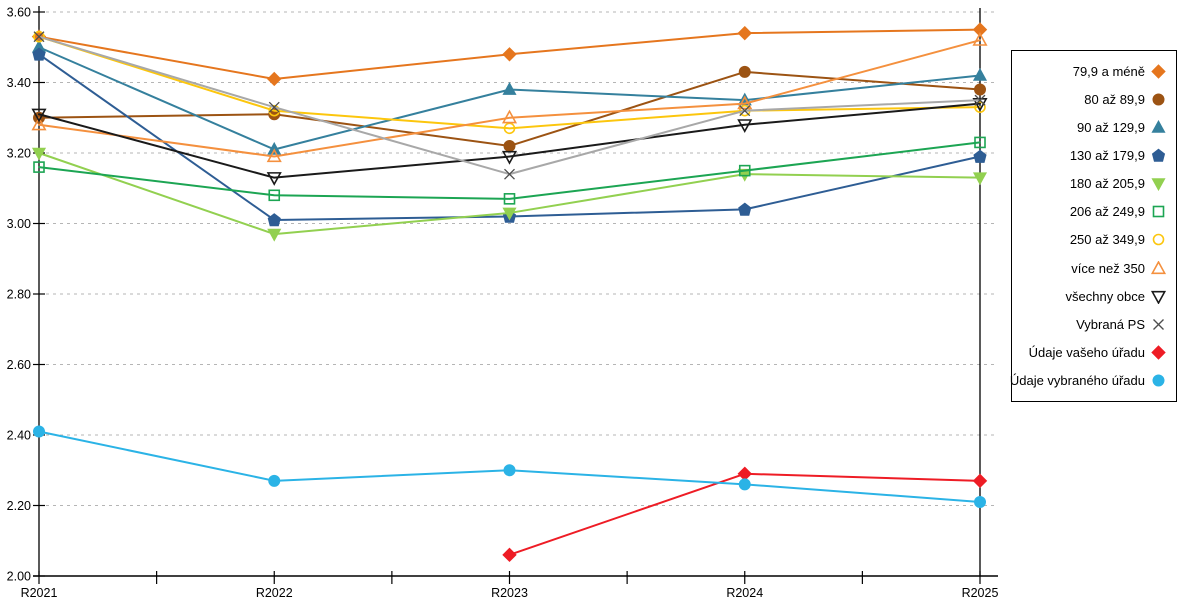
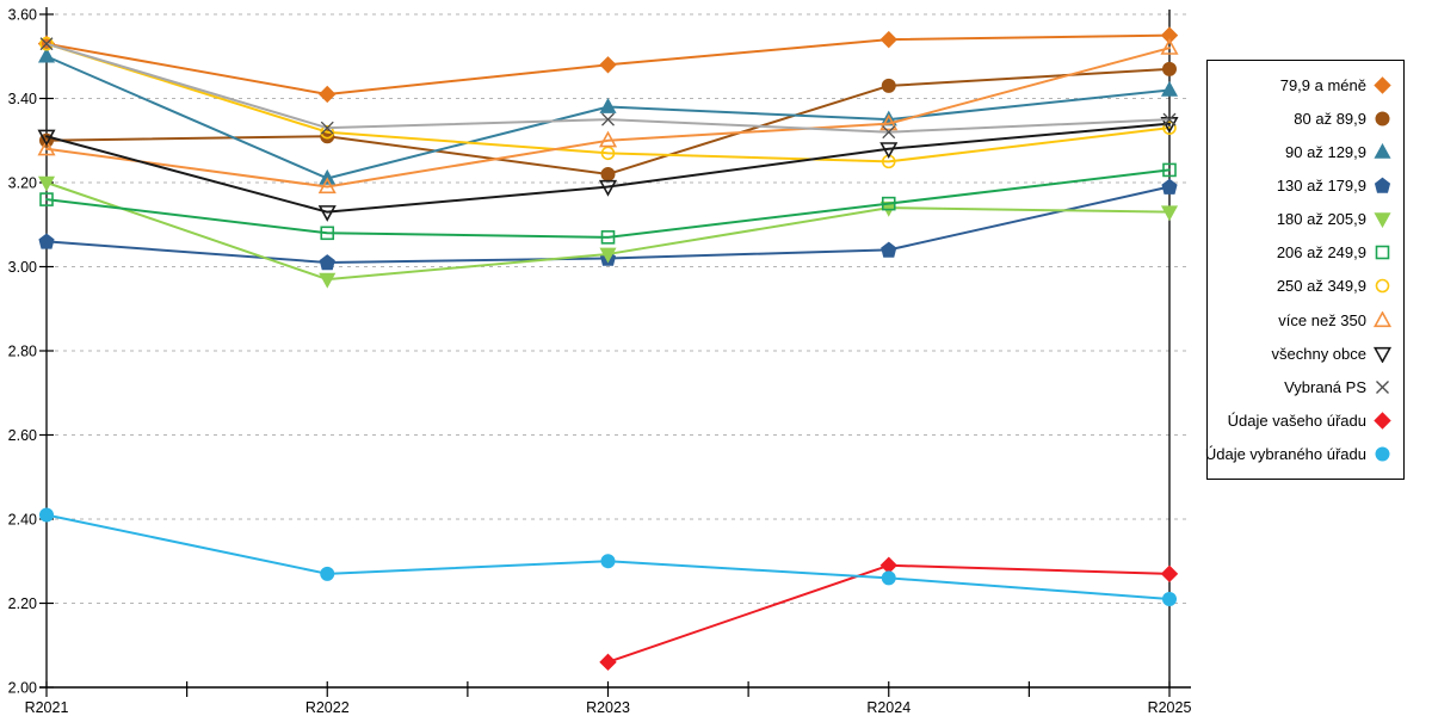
130 až 179,9/R2021: 3.48 -> 3.06
Vybraná PS/R2023: 3.14 -> 3.35
250 až 349,9/R2024: 3.32 -> 3.25
80 až 89,9/R2025: 3.38 -> 3.47
